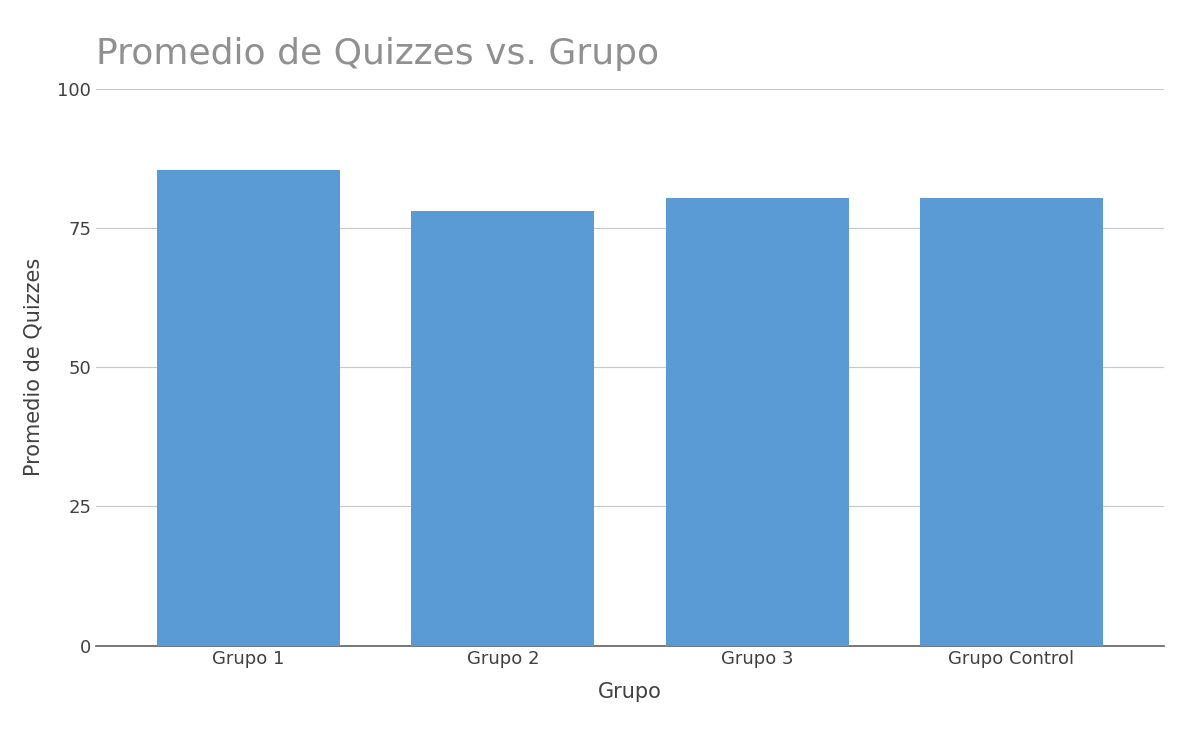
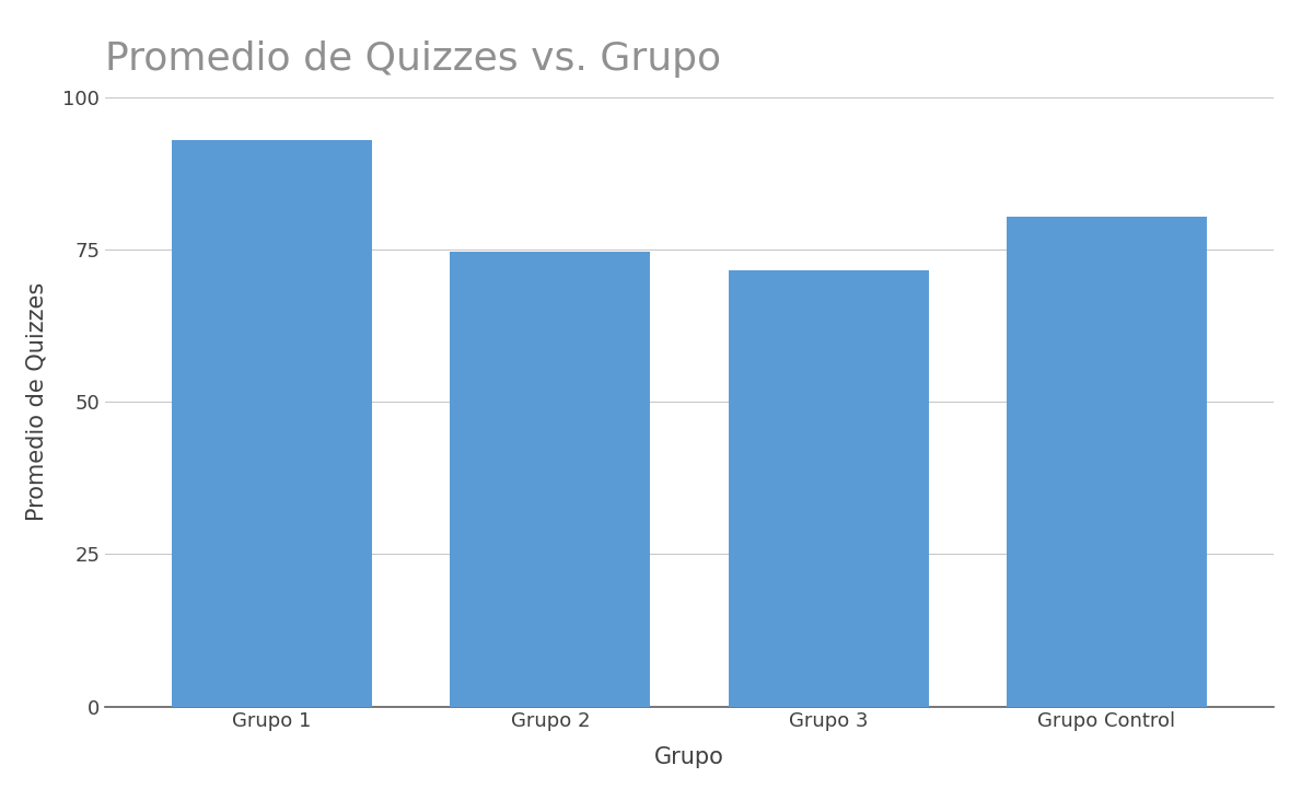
Grupo 1: 85.5 -> 93.0
Grupo 2: 78.0 -> 74.6
Grupo 3: 80.5 -> 71.6
